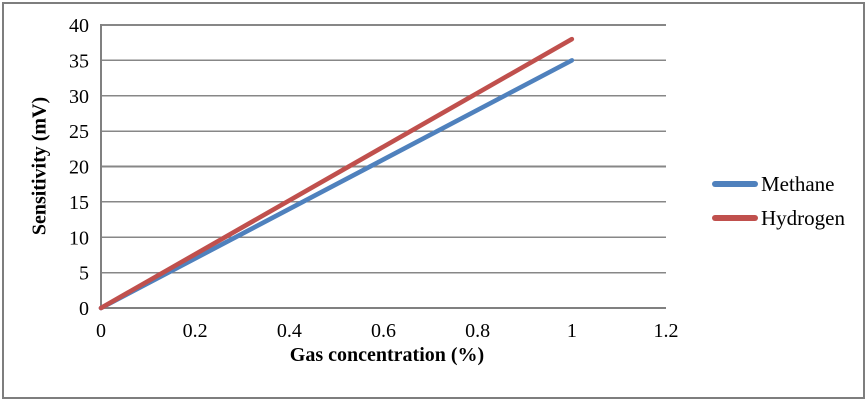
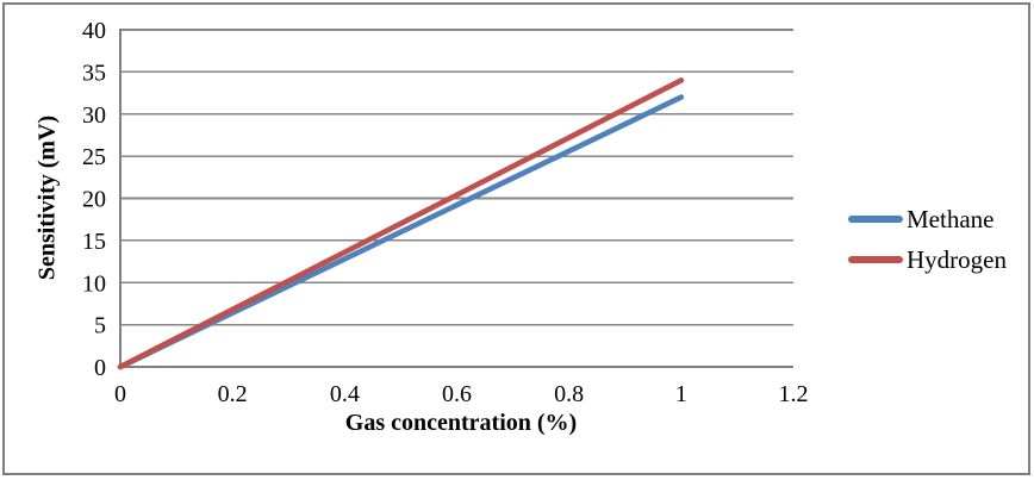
Methane/1: 35 -> 32
Hydrogen/1: 38 -> 34
